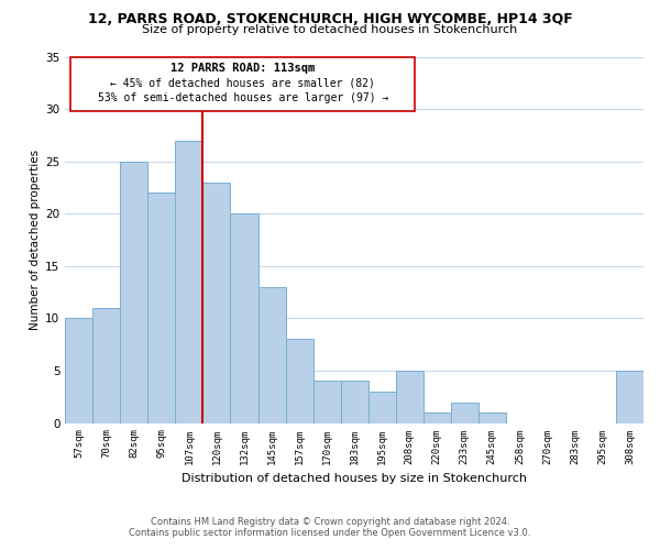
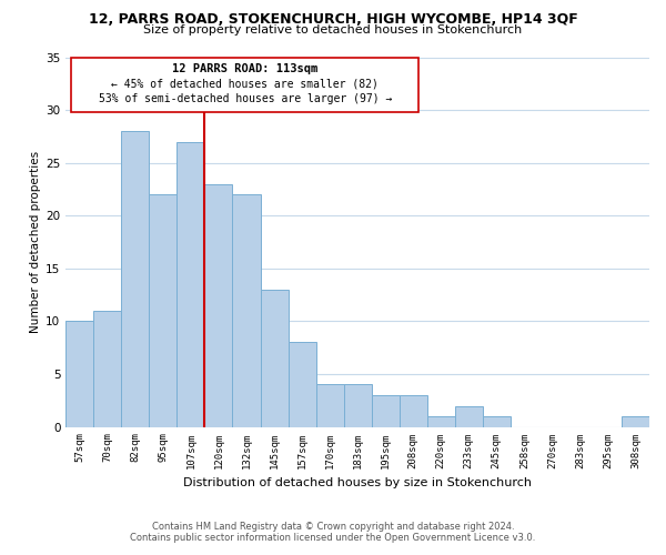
82sqm: 25 -> 28
132sqm: 20 -> 22
208sqm: 5 -> 3
308sqm: 5 -> 1
